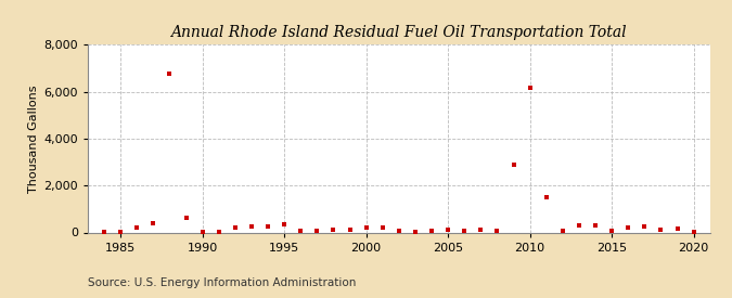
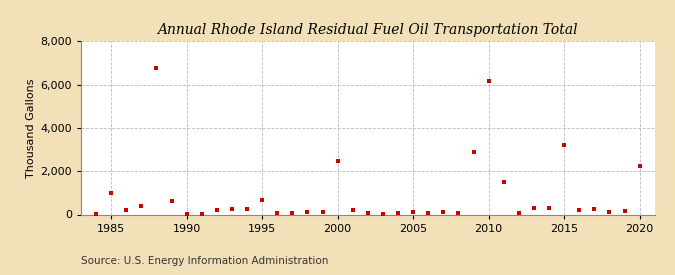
1985: 10 -> 1,000
1995: 350 -> 650
2000: 190 -> 2,450
2015: 50 -> 3,200
2020: 30 -> 2,250
